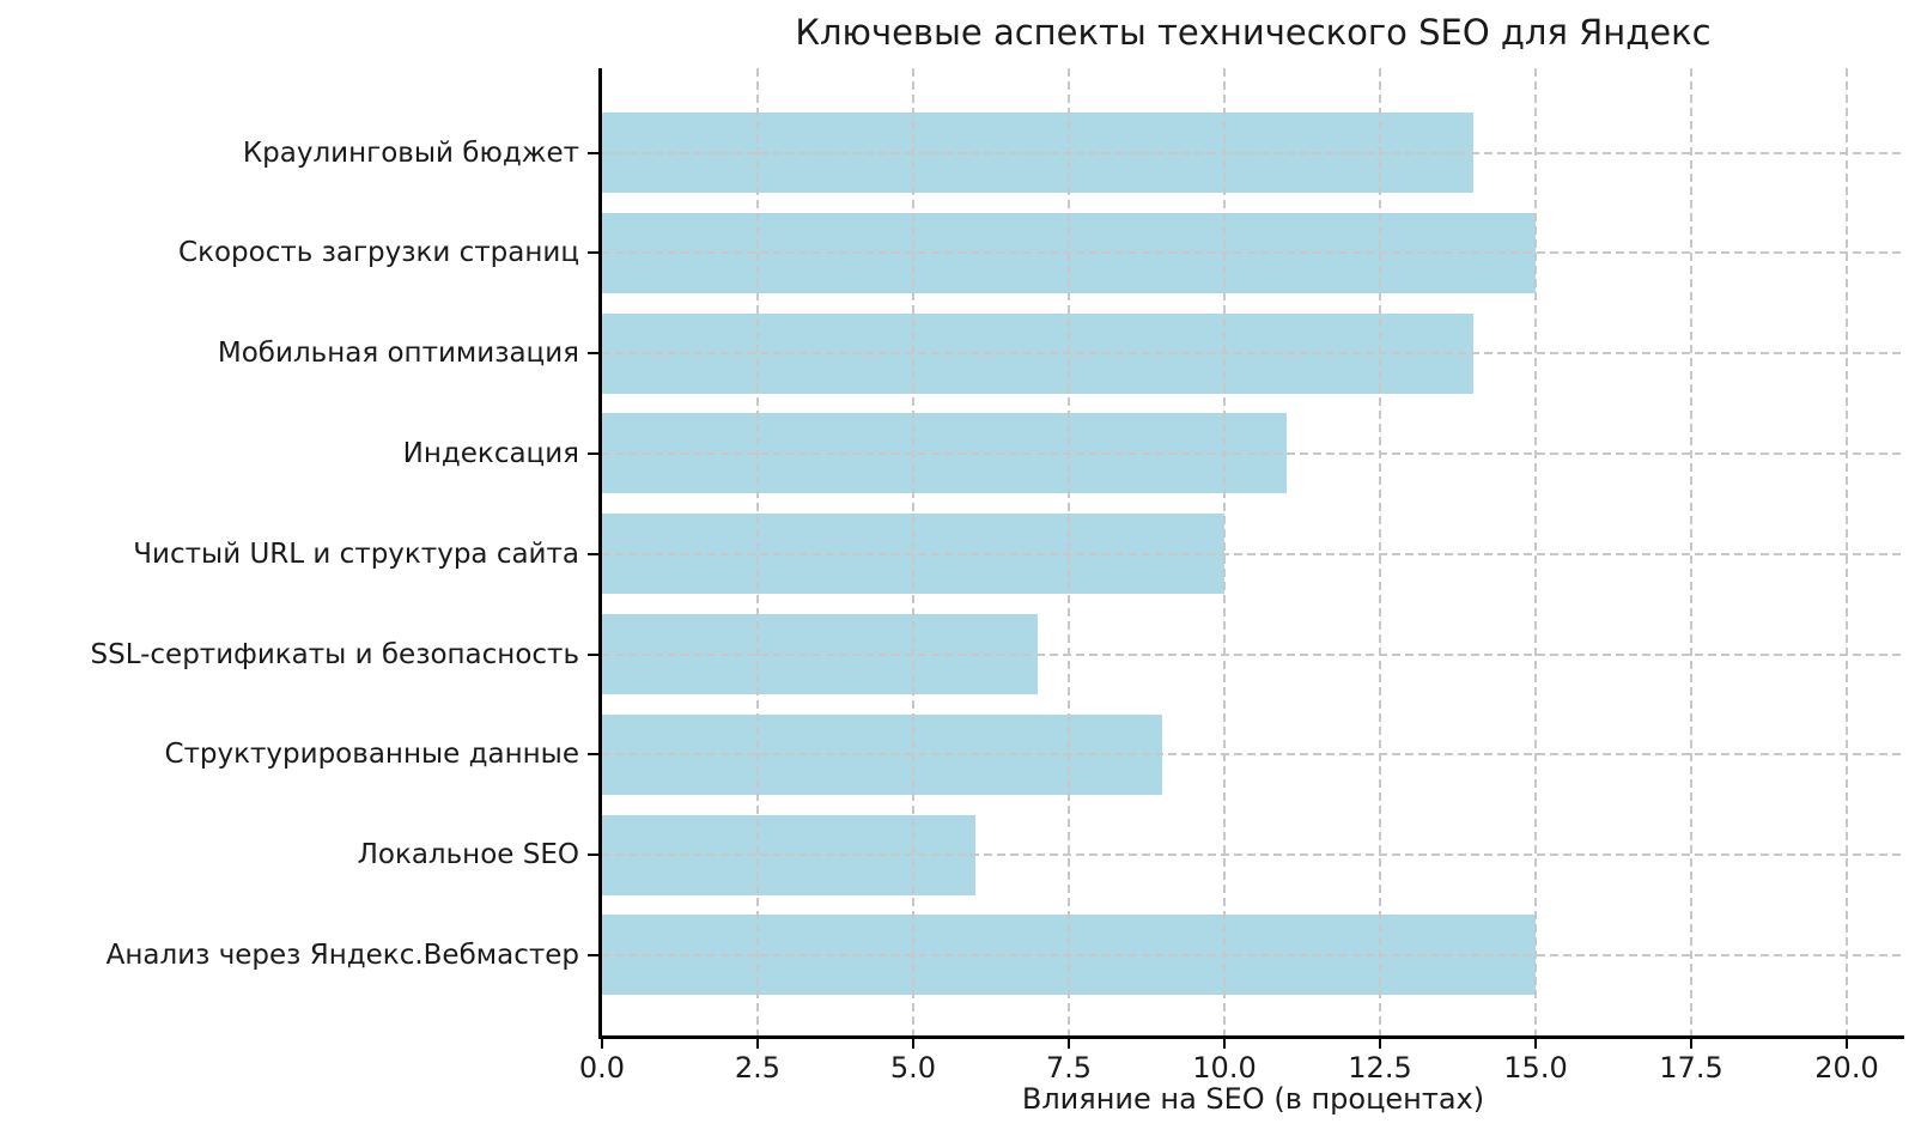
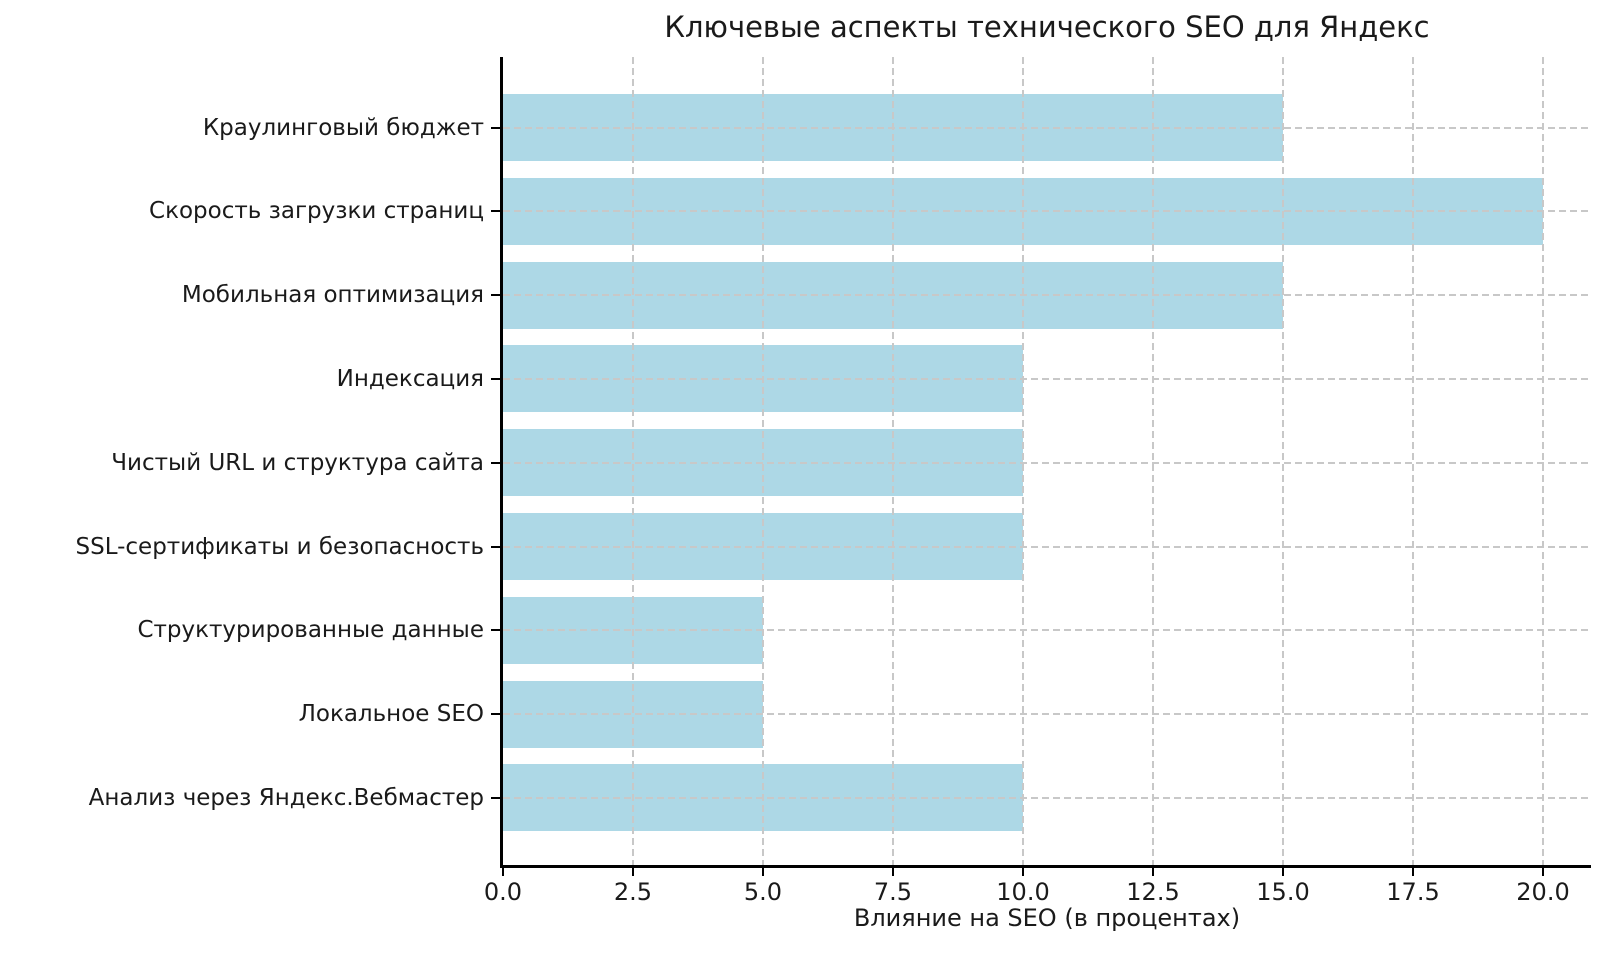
Краулинговый бюджет: 14 -> 15
Скорость загрузки страниц: 15 -> 20
Мобильная оптимизация: 14 -> 15
Индексация: 11 -> 10
SSL-сертификаты и безопасность: 7 -> 10
Структурированные данные: 9 -> 5
Локальное SEO: 6 -> 5
Анализ через Яндекс.Вебмастер: 15 -> 10
